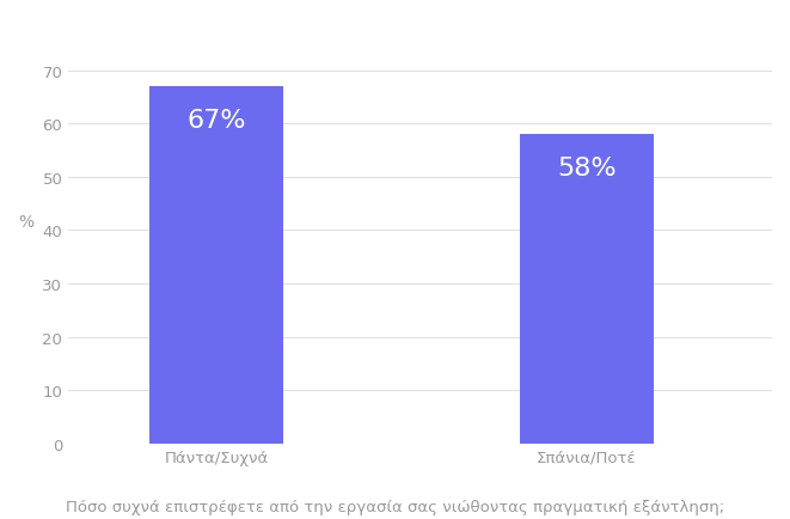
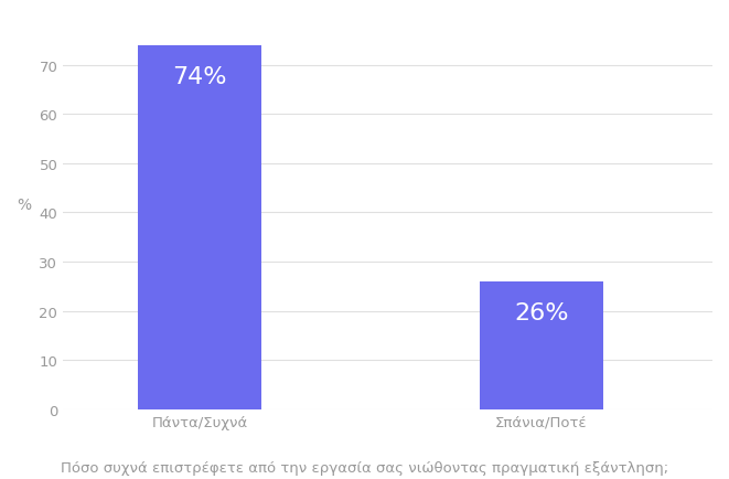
Πάντα/Συχνά: 67% -> 74%
Σπάνια/Ποτέ: 58% -> 26%
